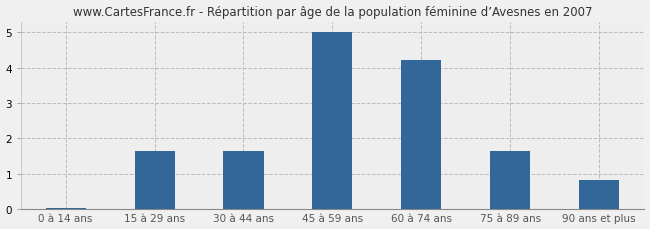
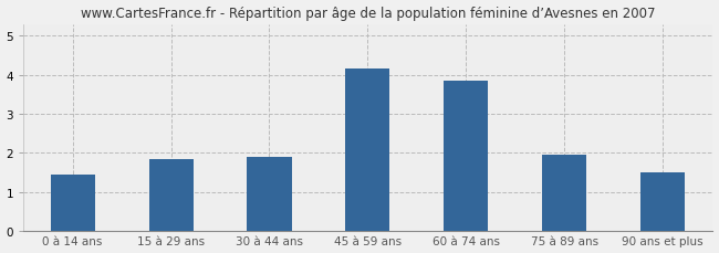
0 à 14 ans: 0.05 -> 1.45
15 à 29 ans: 1.65 -> 1.85
30 à 44 ans: 1.65 -> 1.90
45 à 59 ans: 5.00 -> 4.15
60 à 74 ans: 4.20 -> 3.85
75 à 89 ans: 1.65 -> 1.95
90 ans et plus: 0.82 -> 1.50
